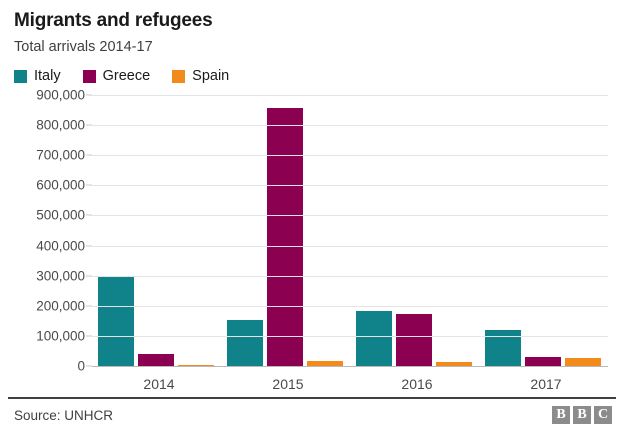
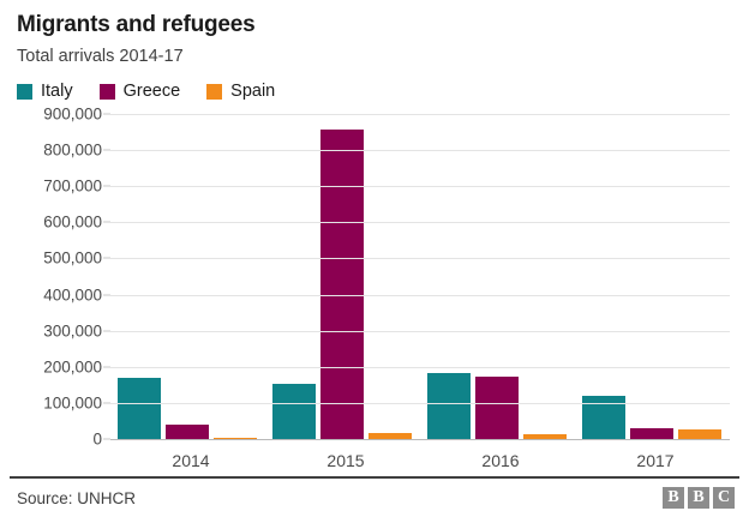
Italy/2014: 300000 -> 170000
